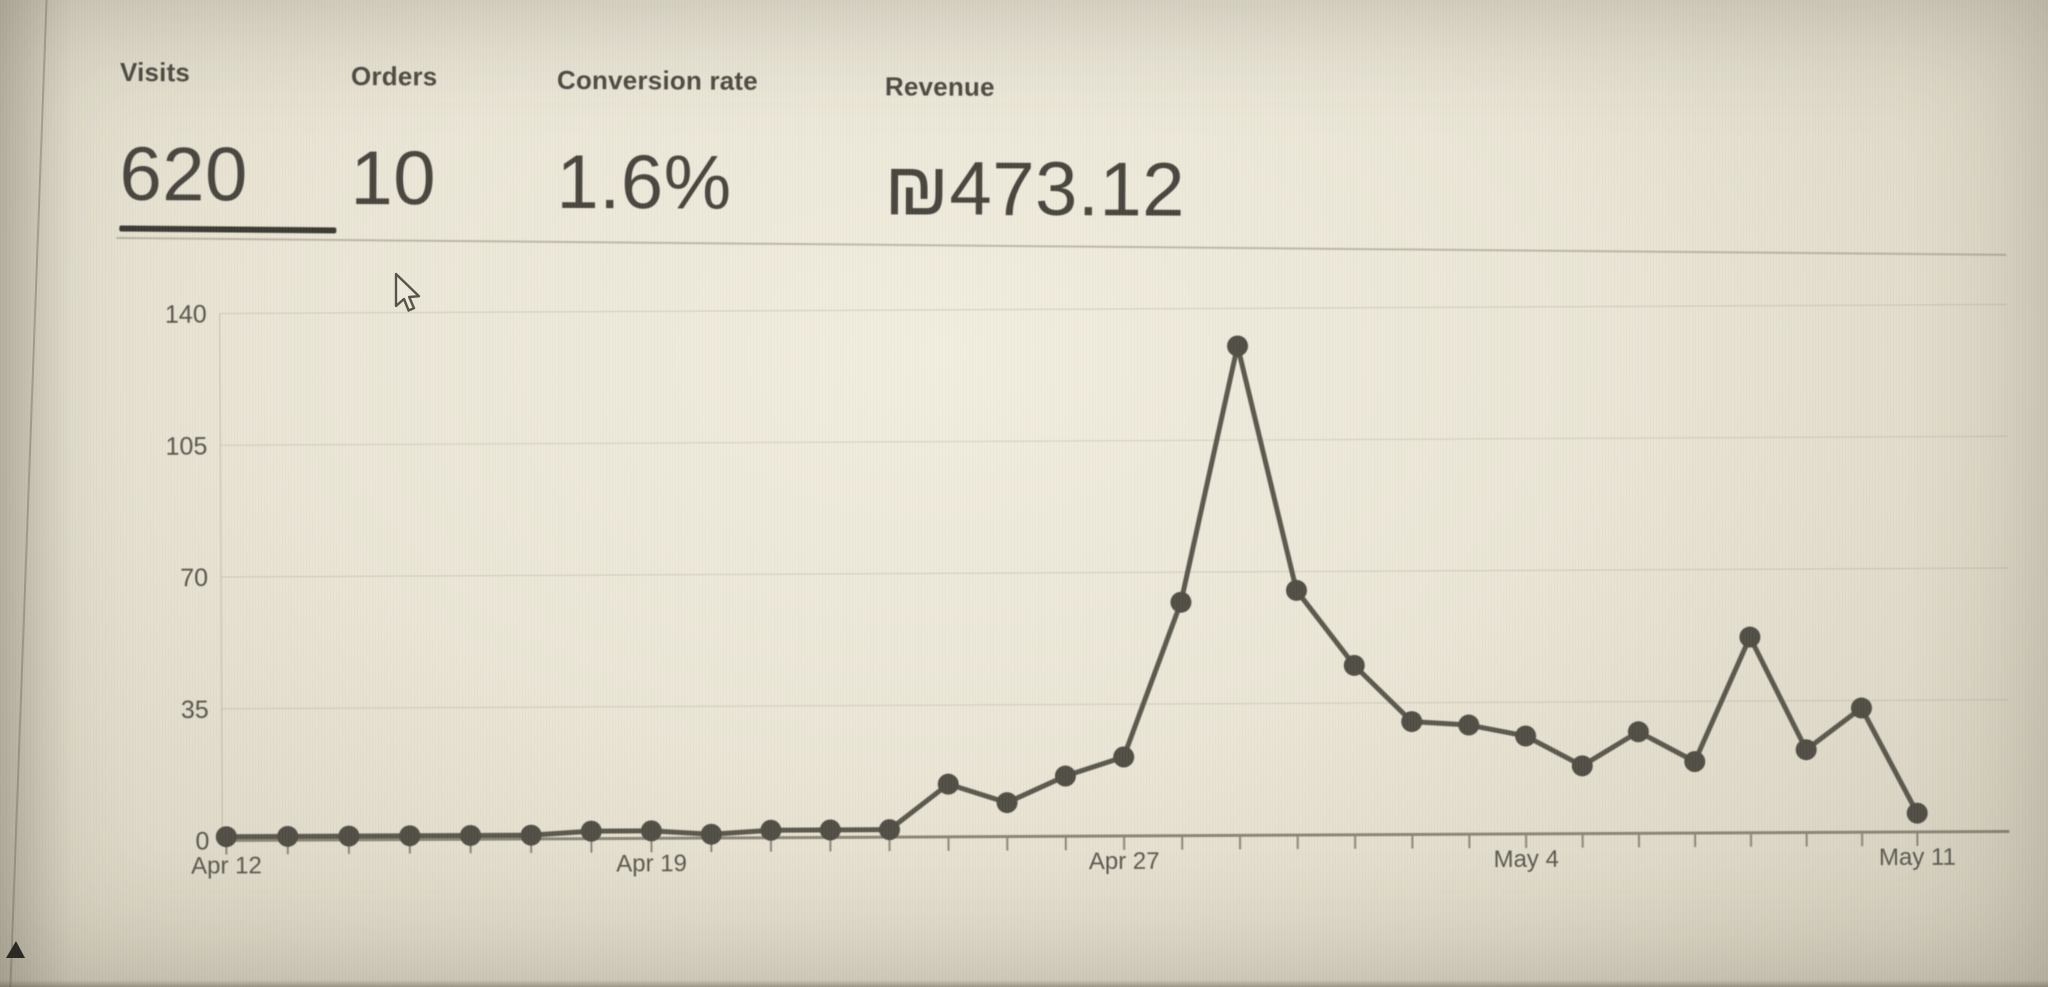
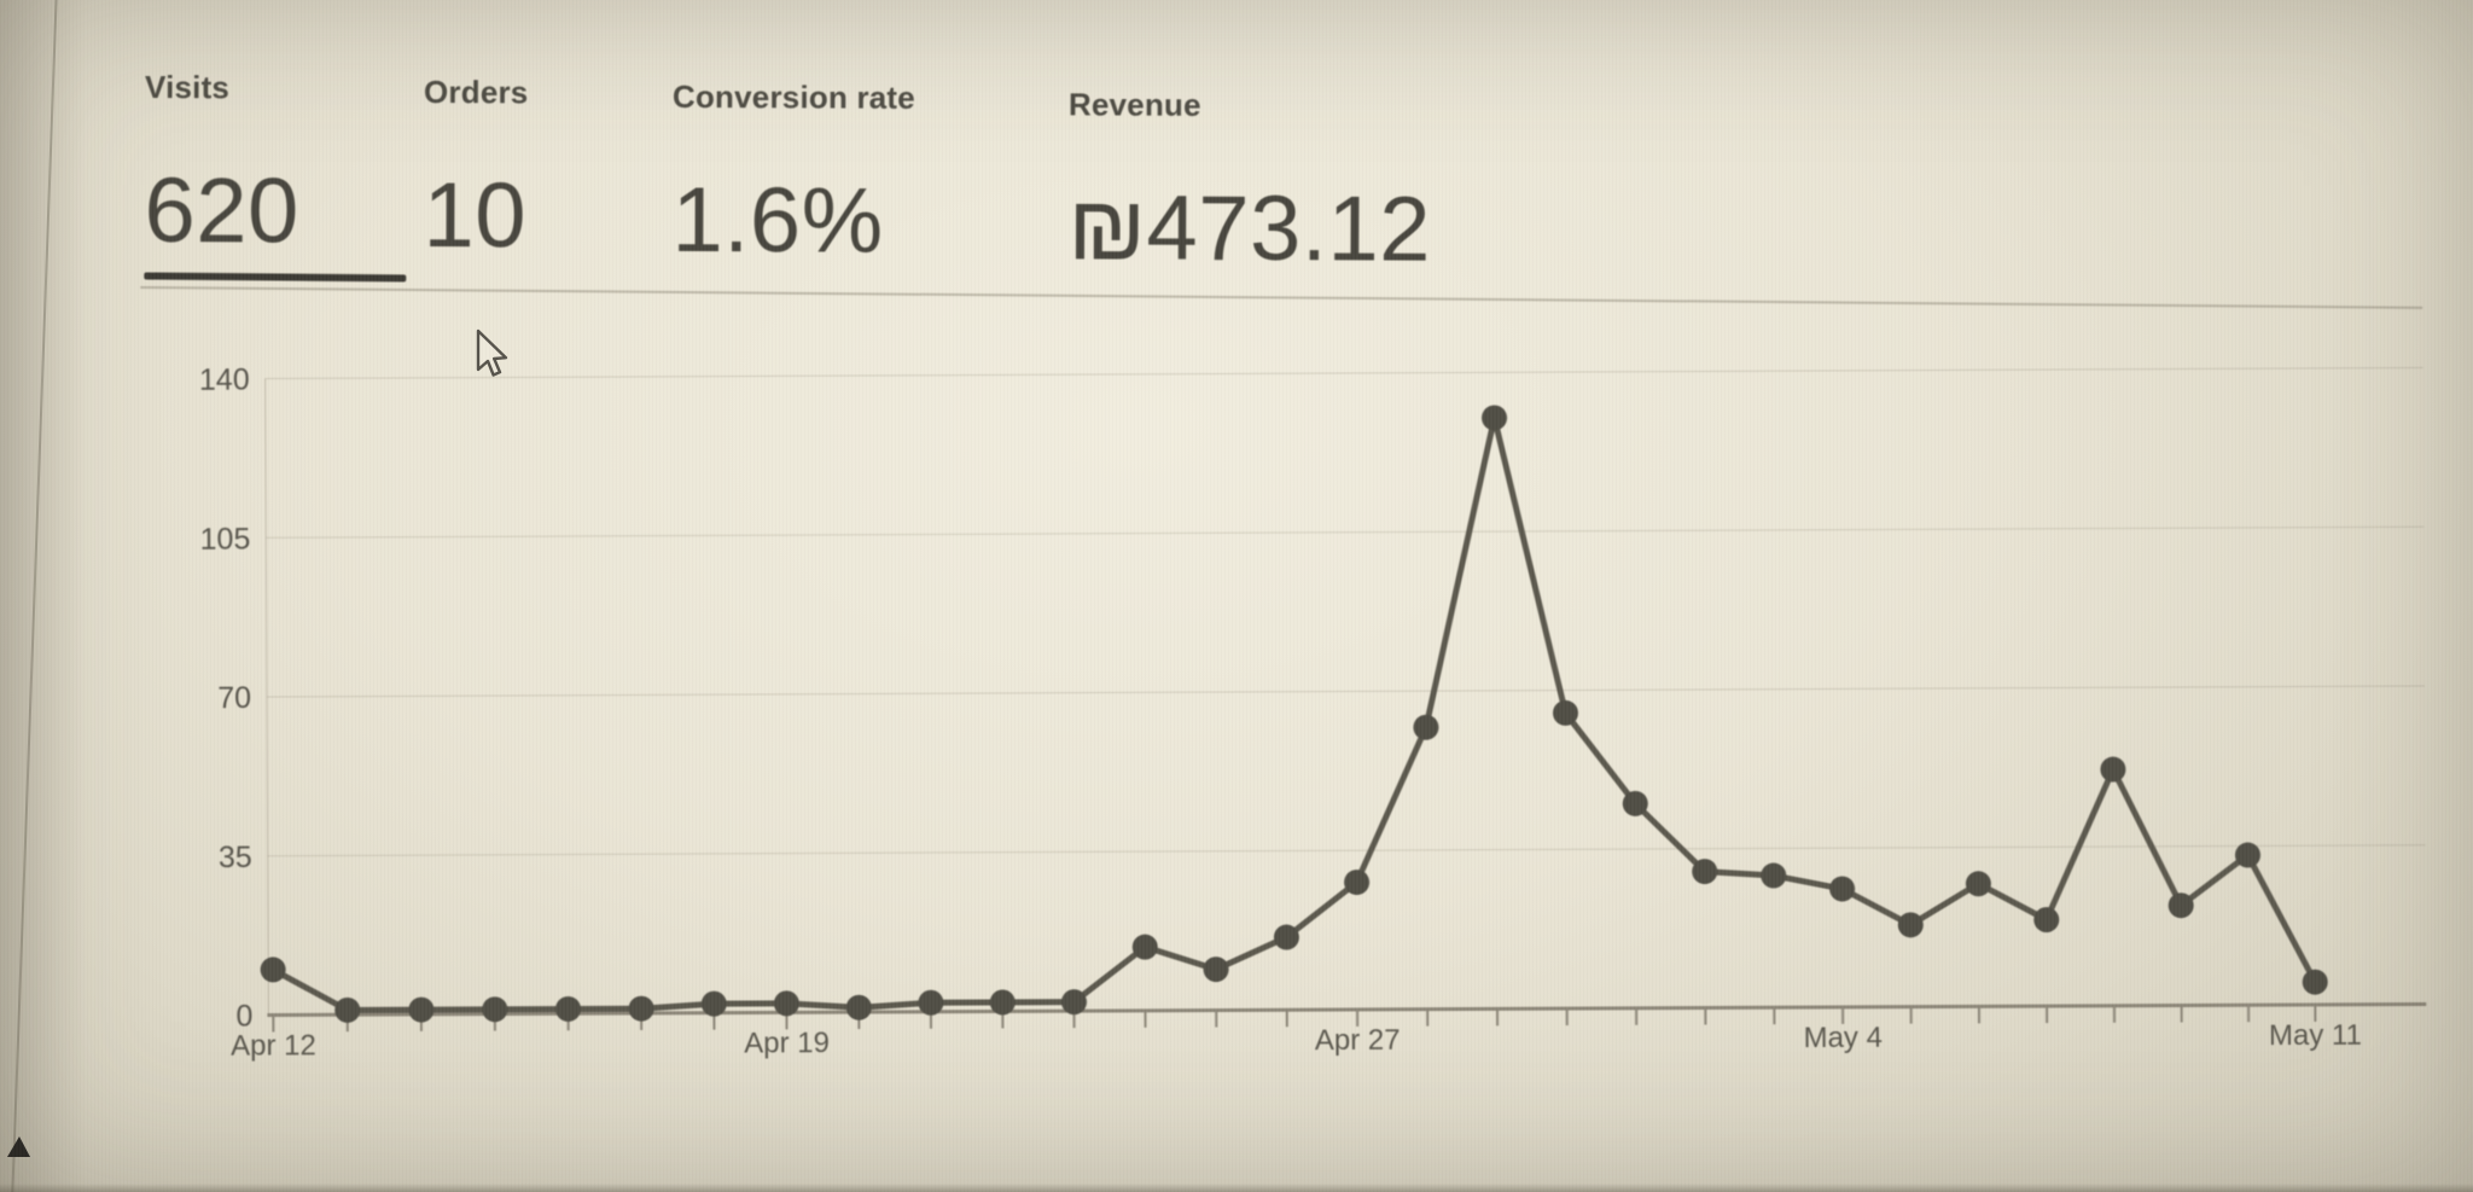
Apr 12: 1 -> 10
Apr 27: 21 -> 28
